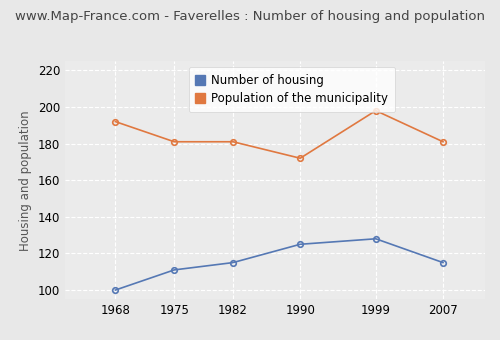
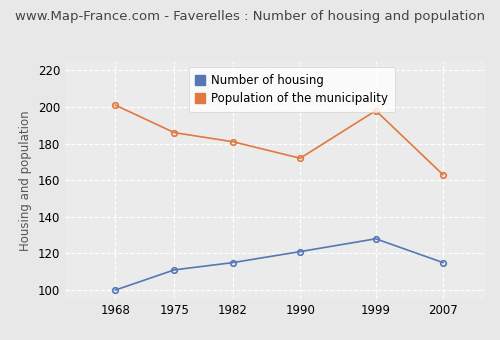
Population of the municipality/1968: 192 -> 201
Population of the municipality/1975: 181 -> 186
Number of housing/1990: 125 -> 121
Population of the municipality/2007: 181 -> 163
